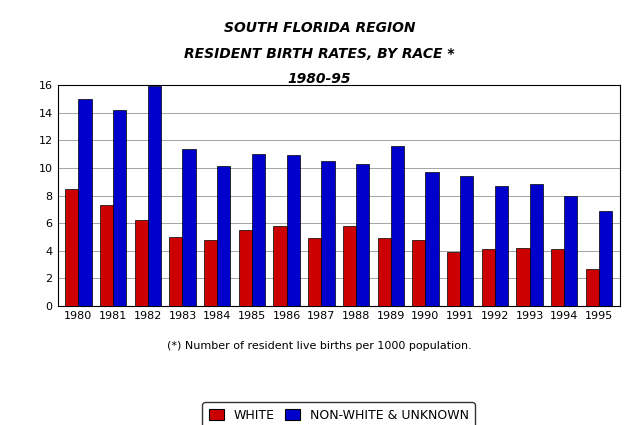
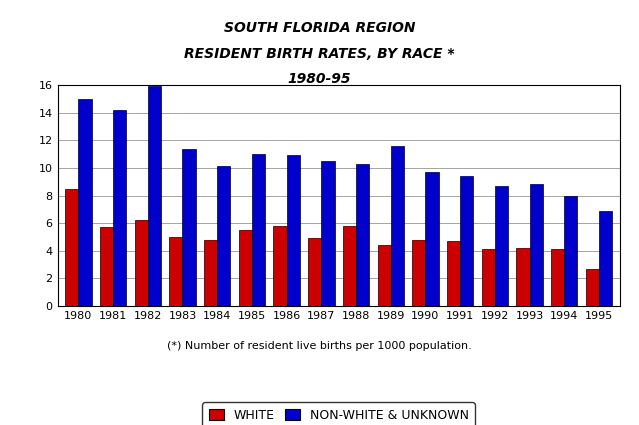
WHITE/1981: 7.3 -> 5.7
WHITE/1989: 4.9 -> 4.4
WHITE/1991: 3.9 -> 4.7
